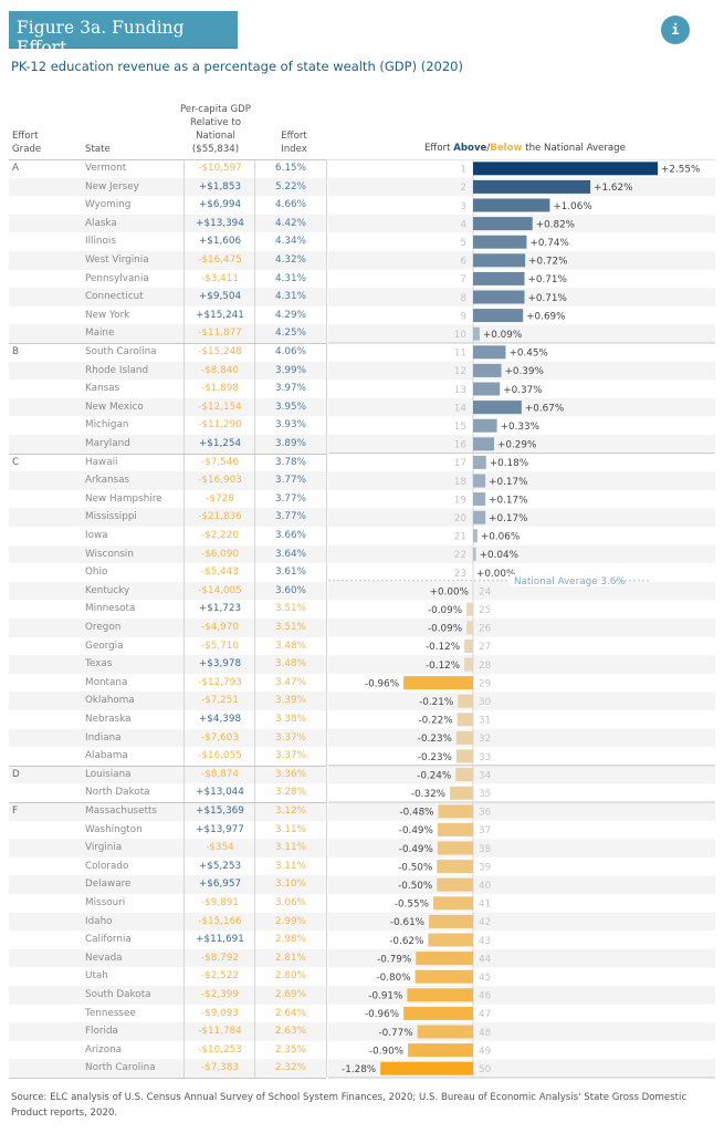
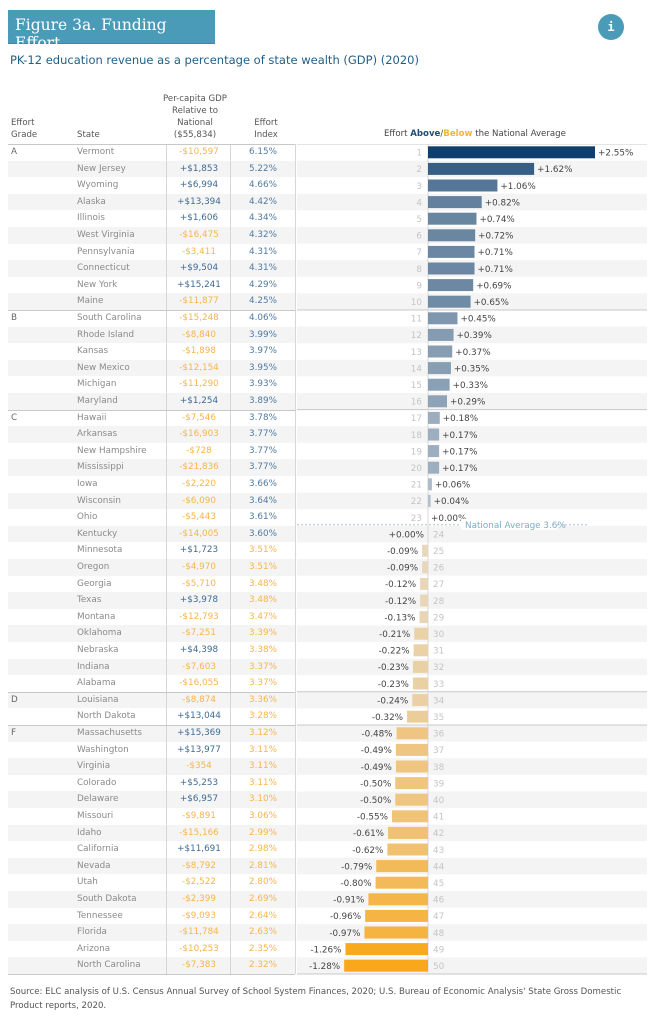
10: +0.09% -> +0.65%
14: +0.67% -> +0.35%
29: -0.96% -> -0.13%
48: -0.77% -> -0.97%
49: -0.90% -> -1.26%
